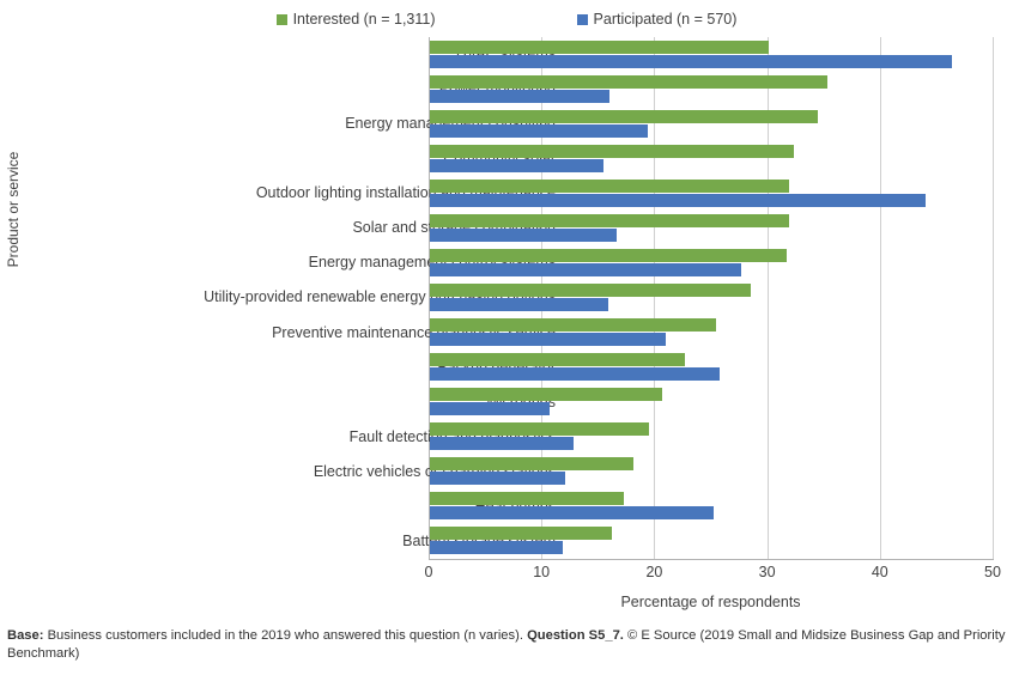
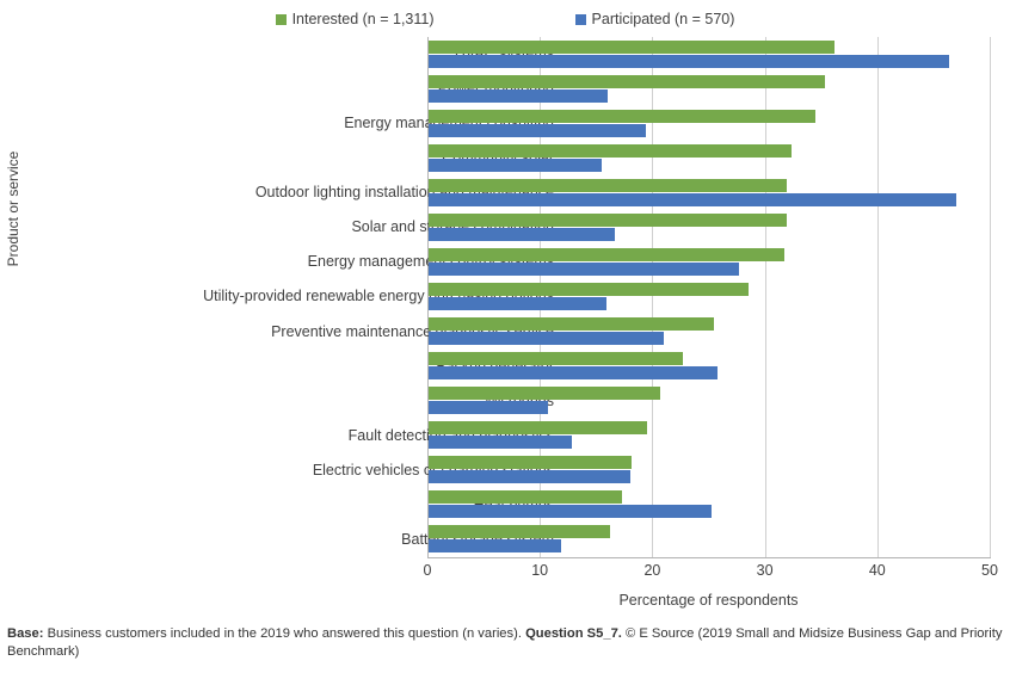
Interested (n = 1,311)/HVAC systems: 30 -> 36
Participated (n = 570)/Outdoor lighting installation and maintenance: 44 -> 47
Participated (n = 570)/Electric vehicles or charging stations: 12 -> 18
